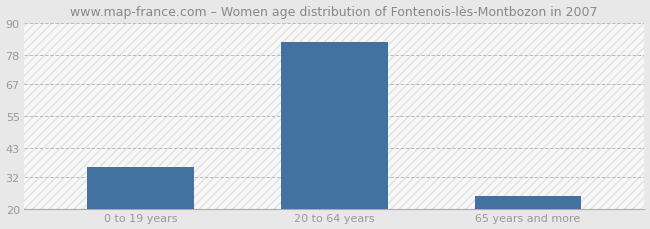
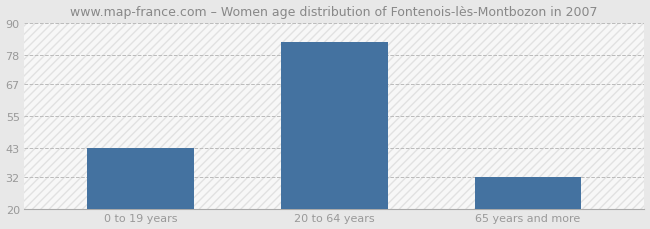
0 to 19 years: 36 -> 43
65 years and more: 25 -> 32
